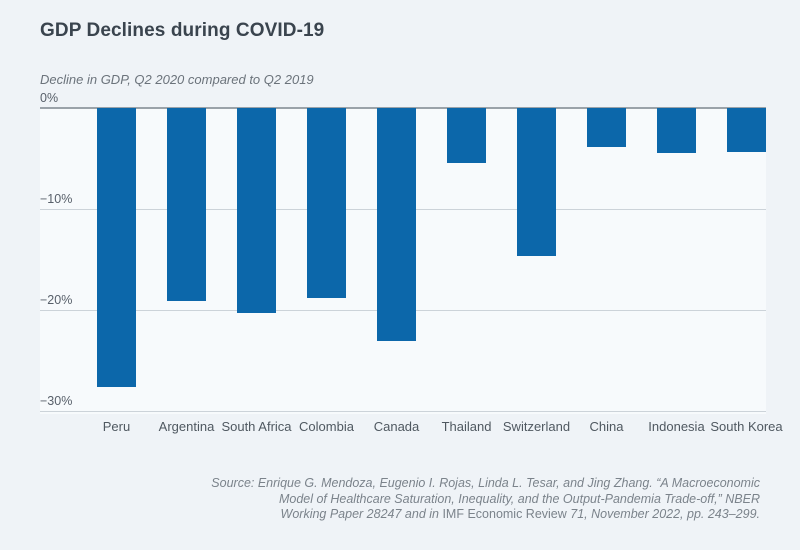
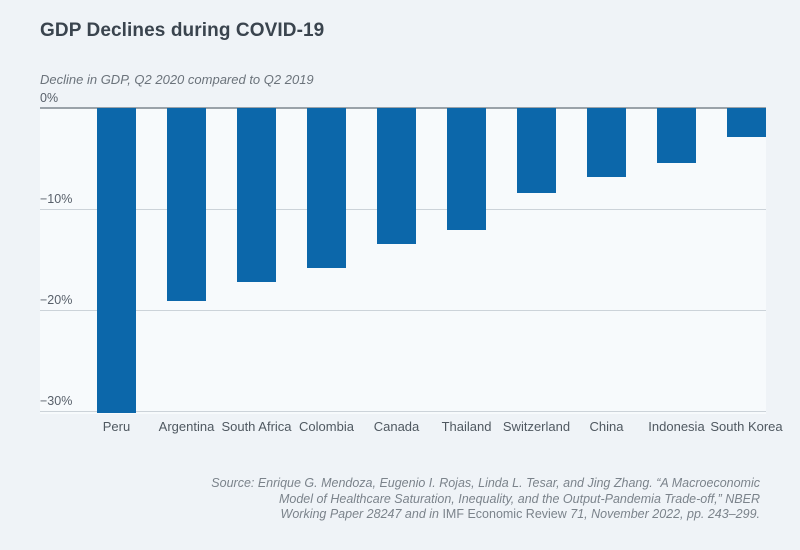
Peru: -27.6% -> -30.2%
South Africa: -20.3% -> -17.2%
Colombia: -18.8% -> -15.8%
Canada: -23.1% -> -13.5%
Thailand: -5.4% -> -12.1%
Switzerland: -14.7% -> -8.4%
China: -3.9% -> -6.8%
Indonesia: -4.5% -> -5.4%
South Korea: -4.4% -> -2.9%
